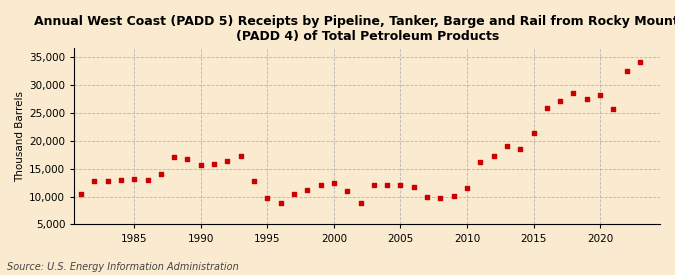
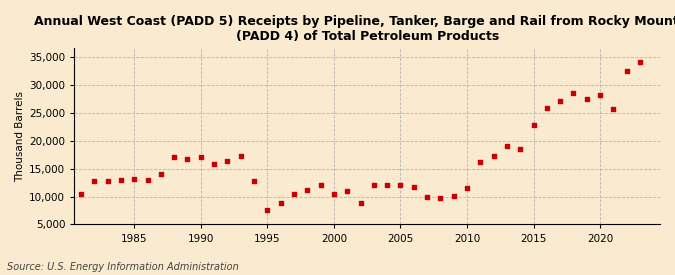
1990: 15,700 -> 17,000
1995: 9,700 -> 7,600
2000: 12,500 -> 10,400
2015: 21,300 -> 22,800
